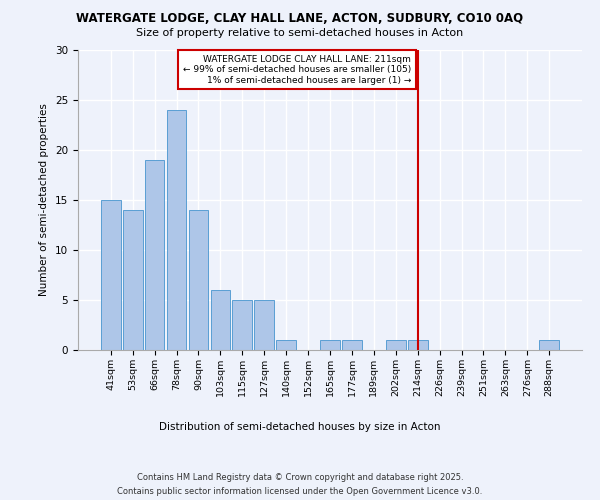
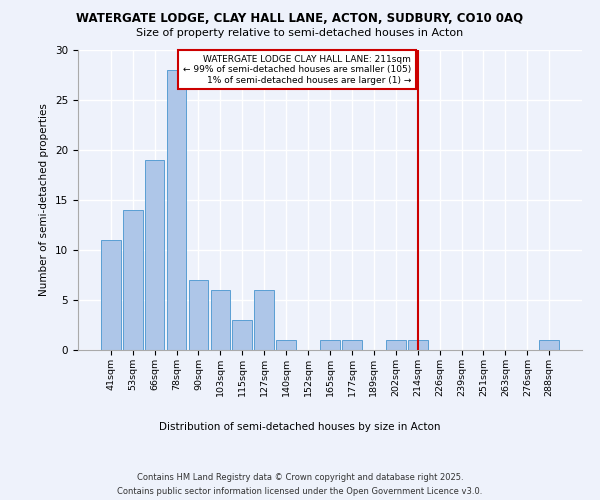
41sqm: 15 -> 11
78sqm: 24 -> 28
90sqm: 14 -> 7
115sqm: 5 -> 3
127sqm: 5 -> 6
